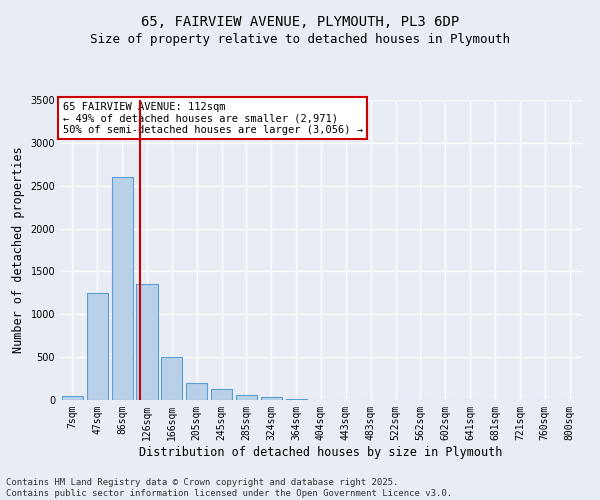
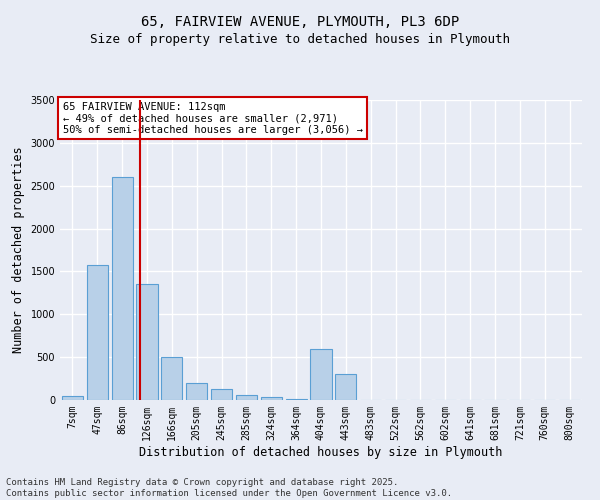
47sqm: 1250 -> 1580
404sqm: 0 -> 600
443sqm: 0 -> 300
